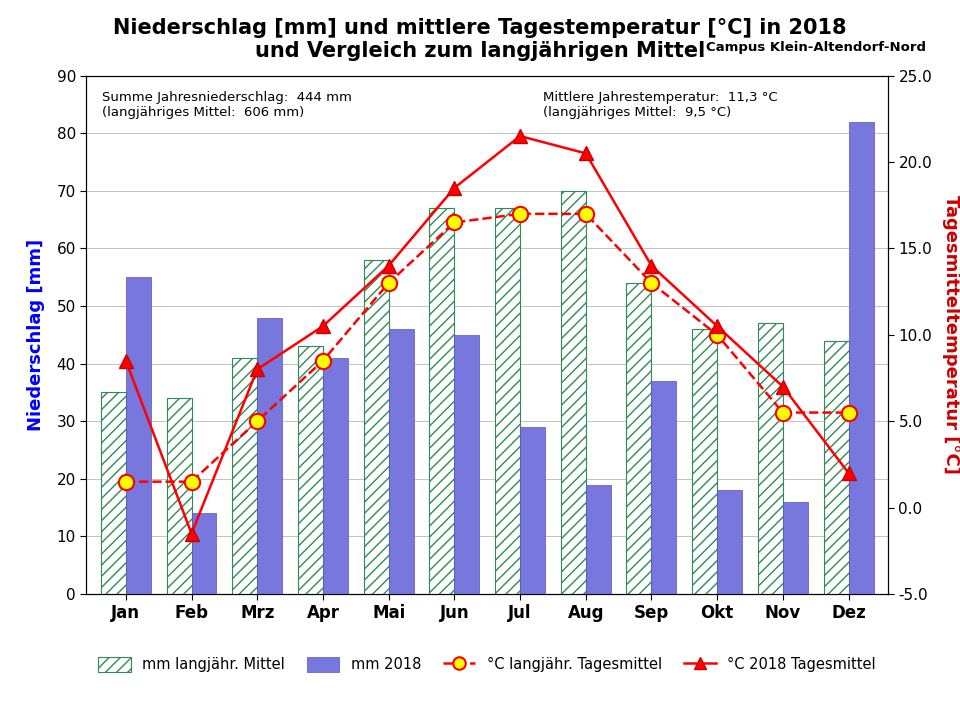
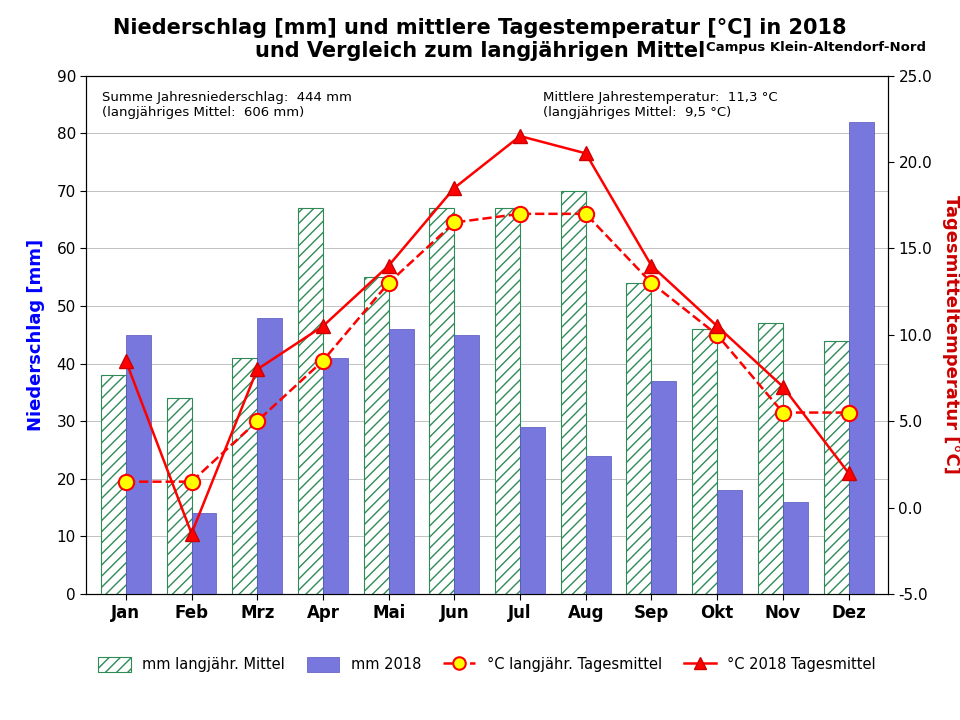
mm langjähr. Mittel/Jan: 35 -> 38
mm 2018/Jan: 55 -> 45
mm langjähr. Mittel/Apr: 43 -> 67
mm langjähr. Mittel/Mai: 58 -> 55
mm 2018/Aug: 19 -> 24
